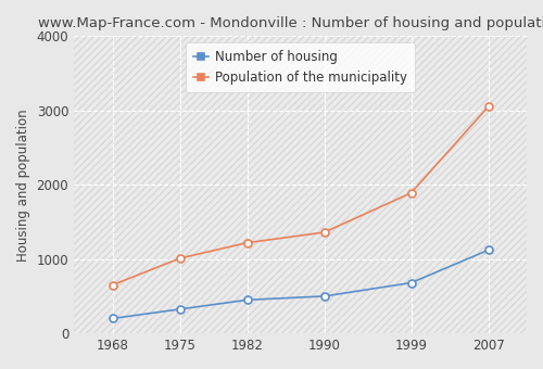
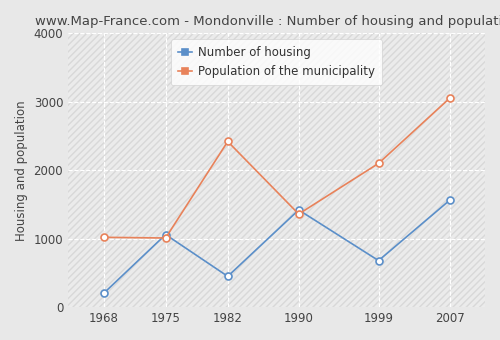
Population of the municipality/1968: 650 -> 1020
Number of housing/1975: 320 -> 1060
Population of the municipality/1982: 1220 -> 2420
Number of housing/1990: 500 -> 1420
Population of the municipality/1999: 1890 -> 2100
Number of housing/2007: 1120 -> 1560
